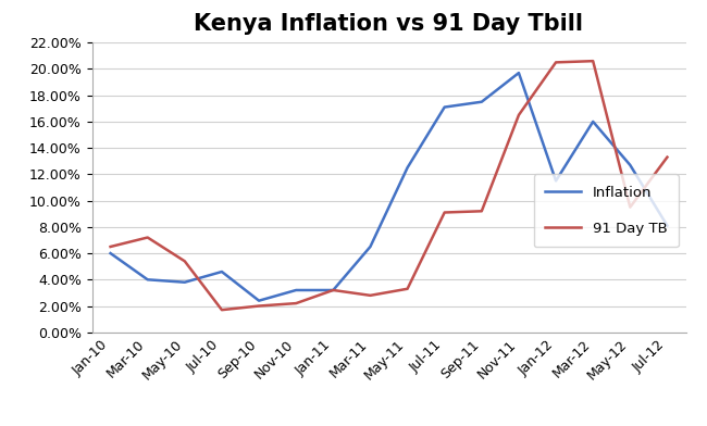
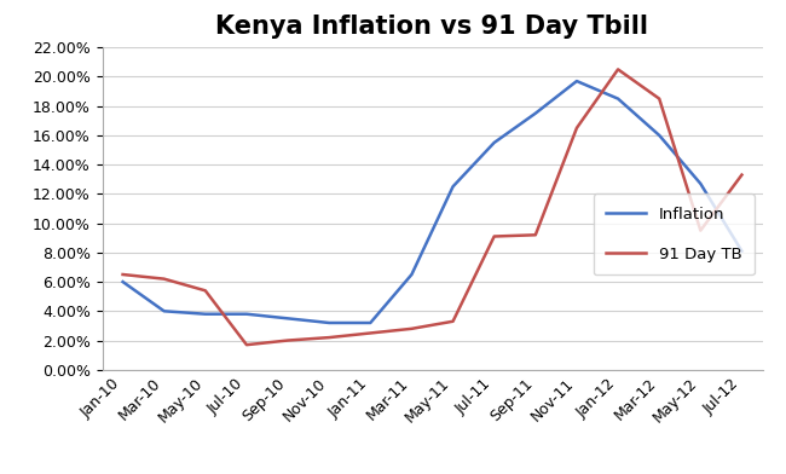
91 Day TB/Mar-10: 7.2% -> 6.2%
Inflation/Jul-10: 4.6% -> 3.8%
Inflation/Sep-10: 2.4% -> 3.5%
91 Day TB/Jan-11: 3.2% -> 2.5%
Inflation/Jul-11: 17.1% -> 15.5%
Inflation/Jan-12: 11.5% -> 18.5%
91 Day TB/Mar-12: 20.6% -> 18.5%
